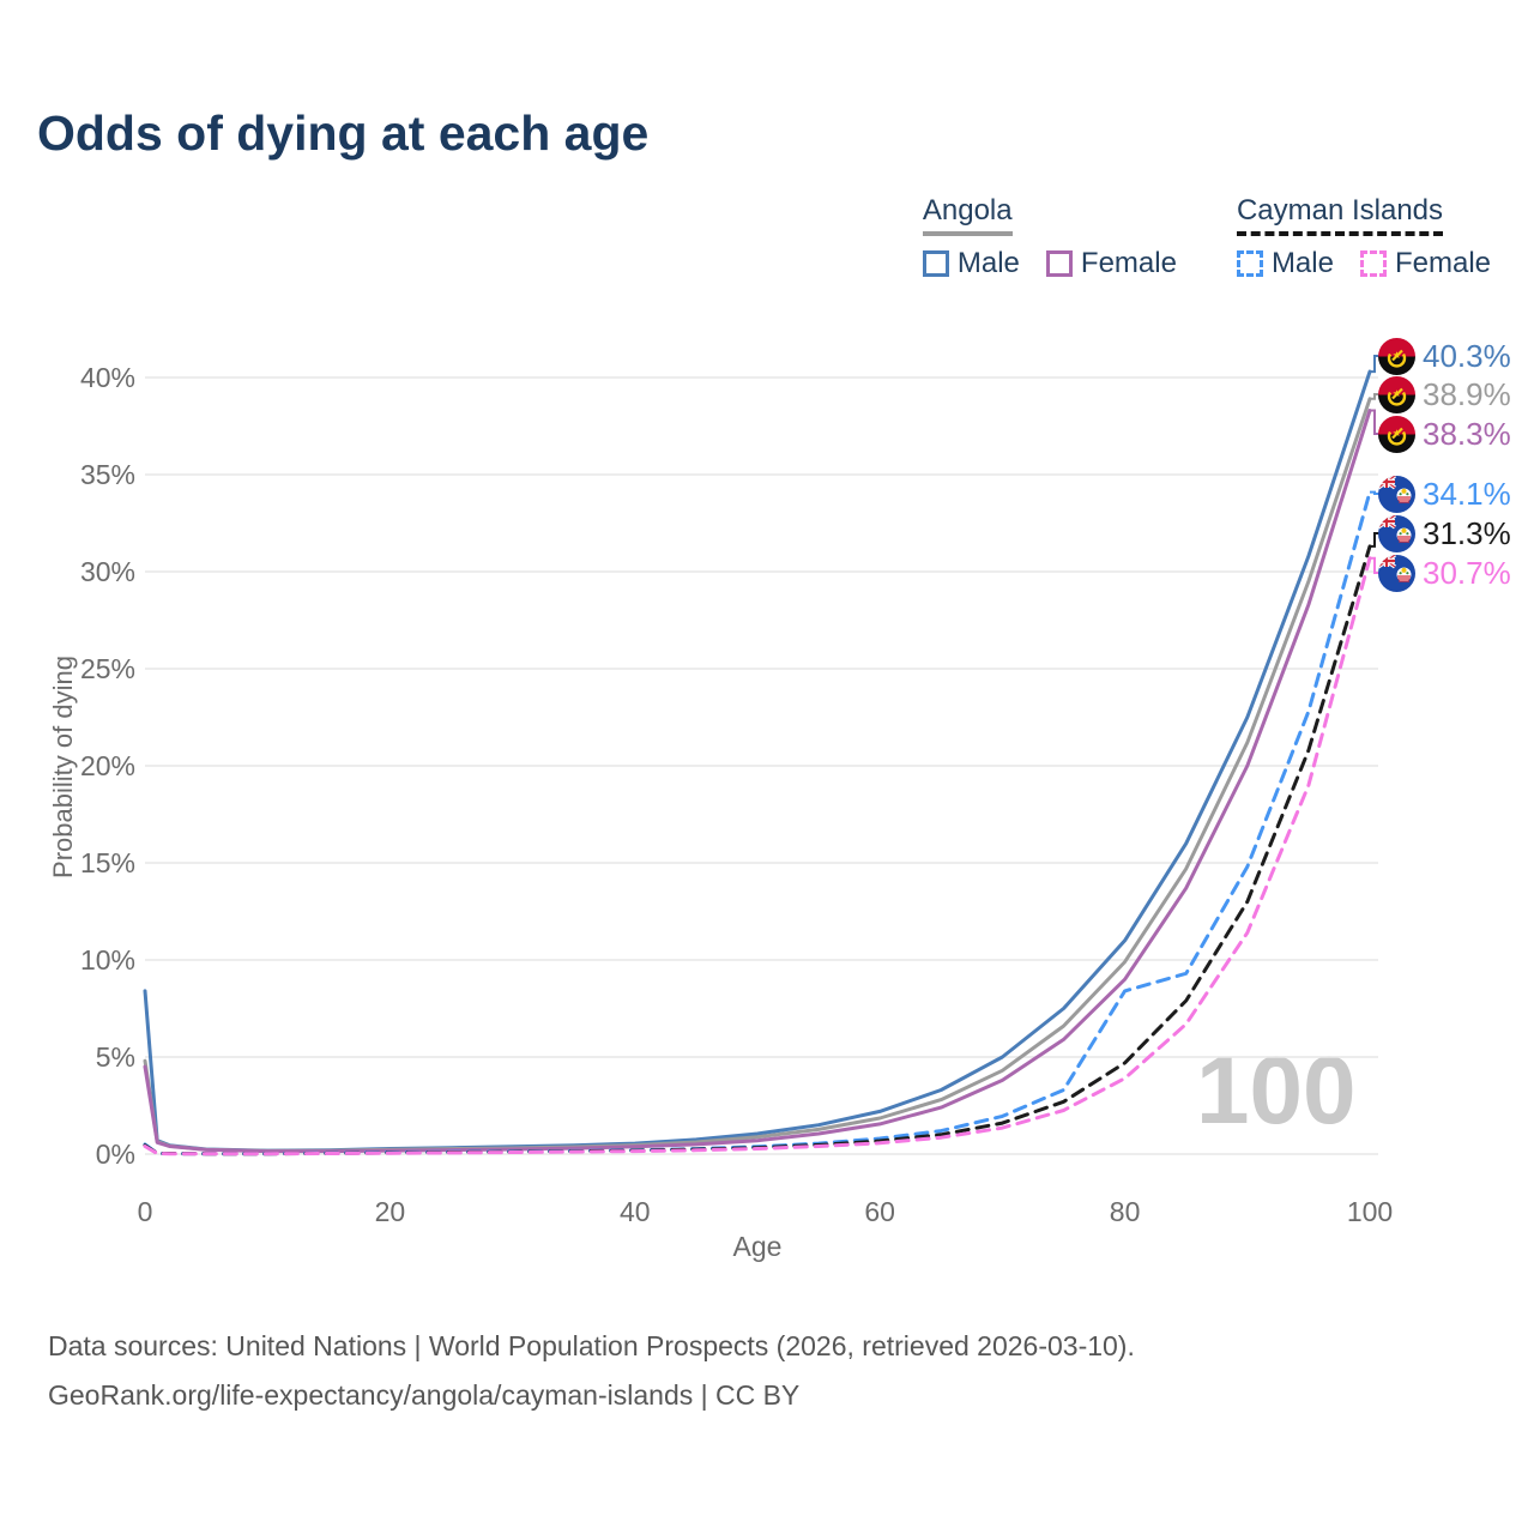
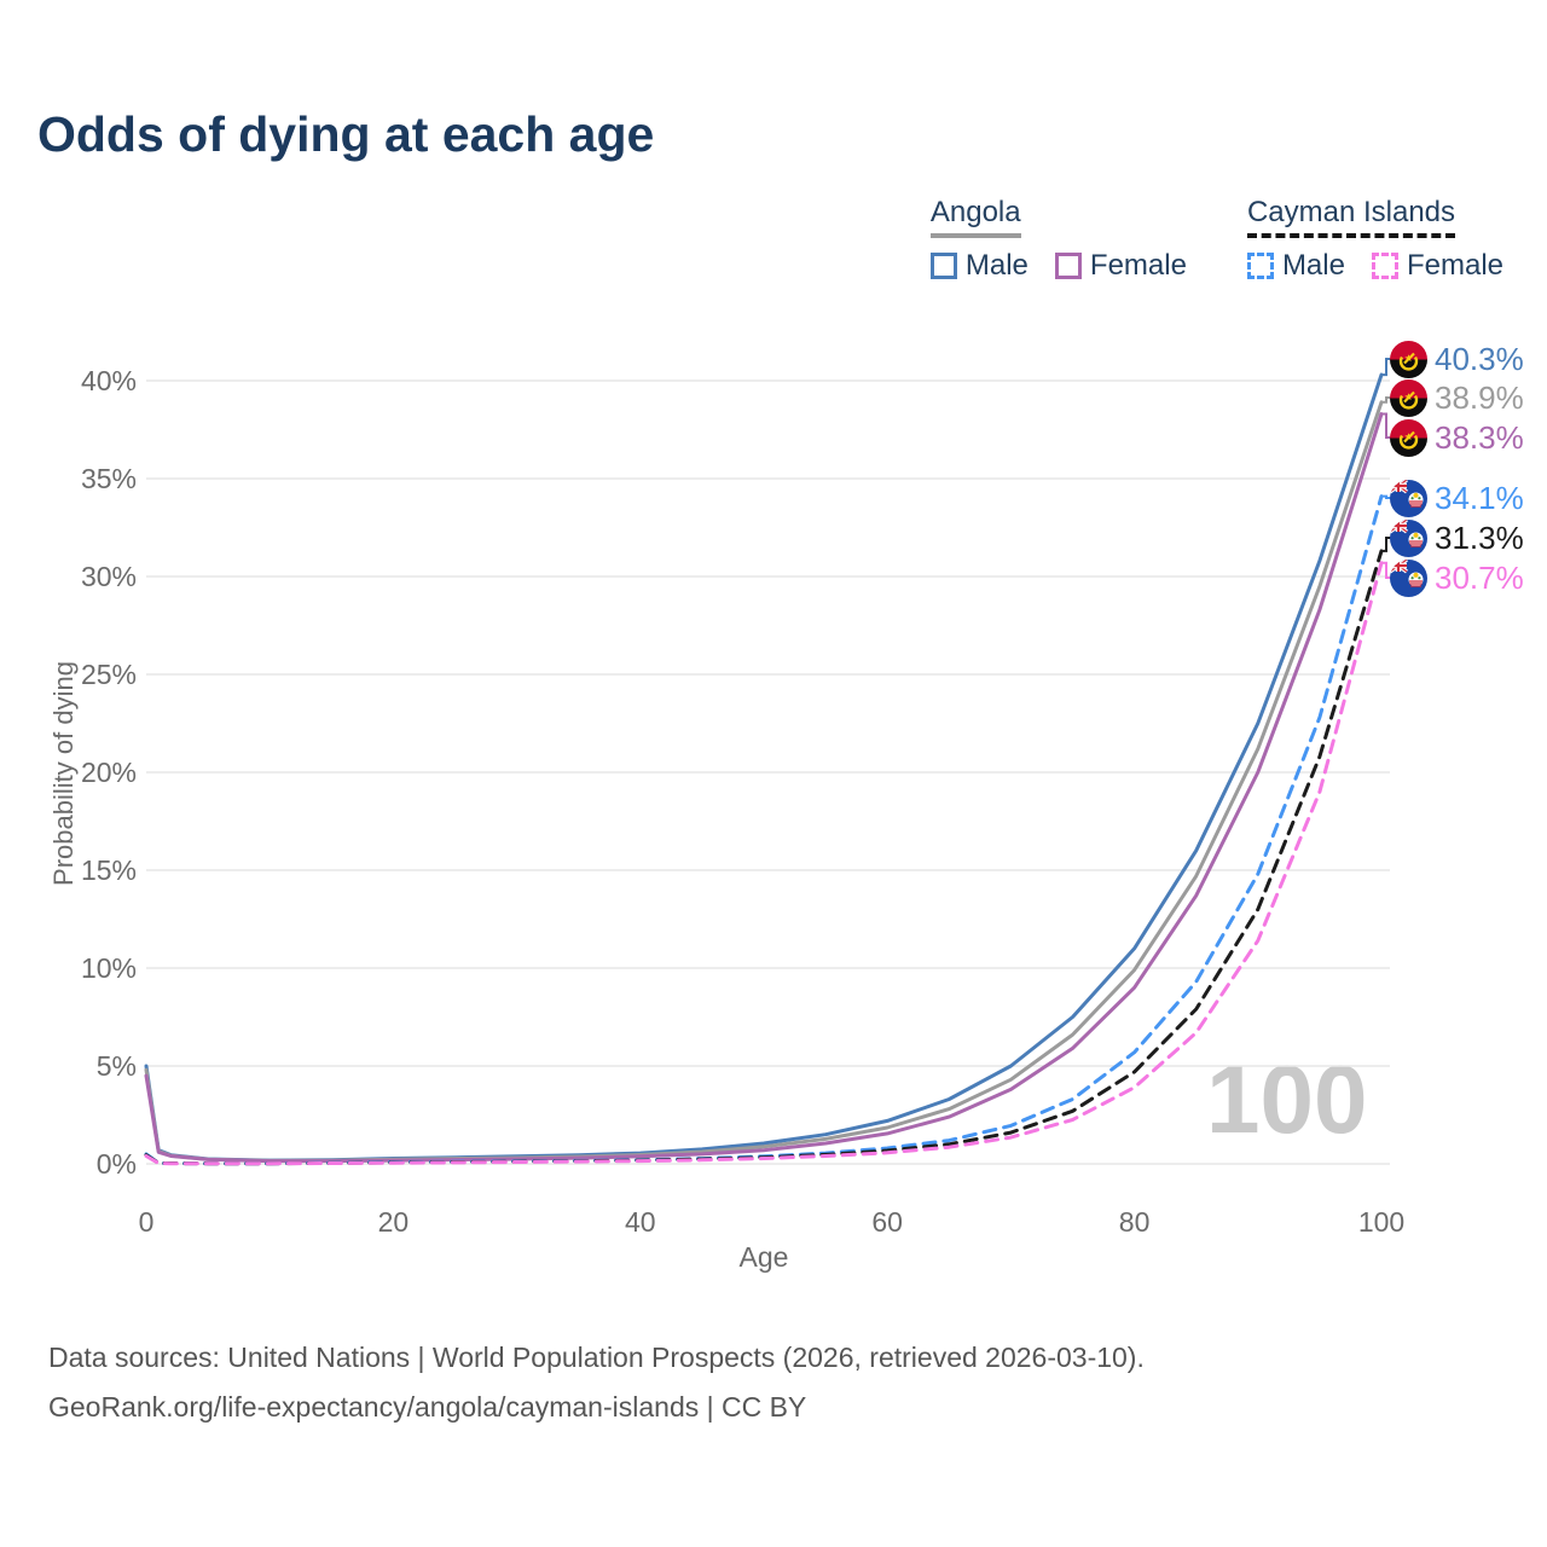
Angola Male/0: 8.4% -> 5.0%
Cayman Islands Male/80: 8.4% -> 5.7%
